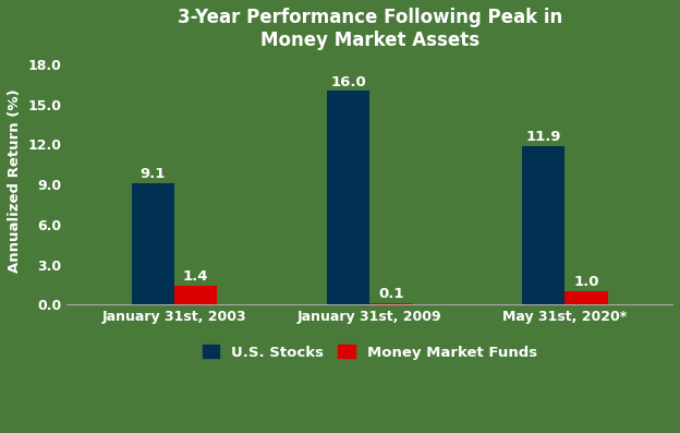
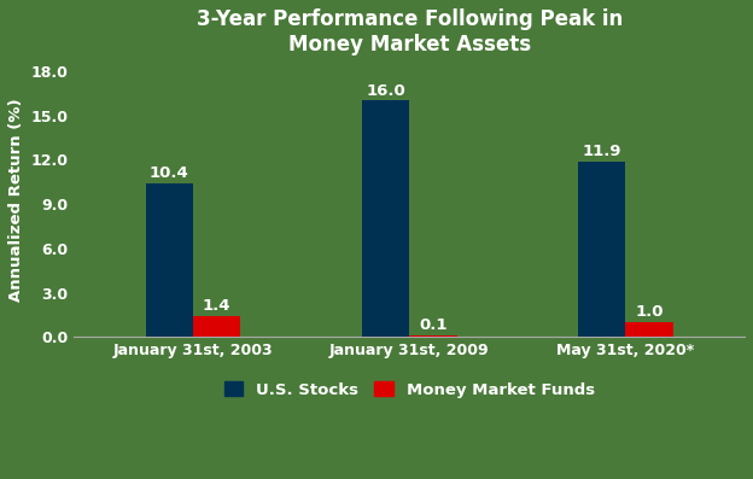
U.S. Stocks/January 31st, 2003: 9.1 -> 10.4
